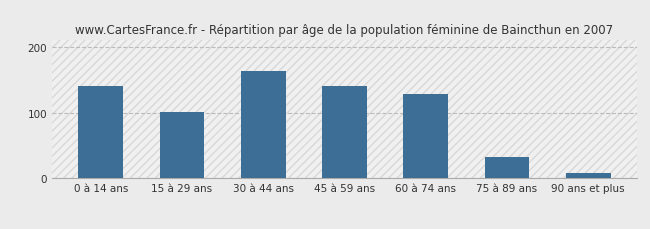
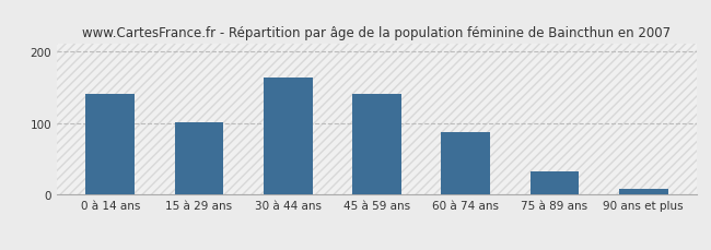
60 à 74 ans: 128 -> 87
